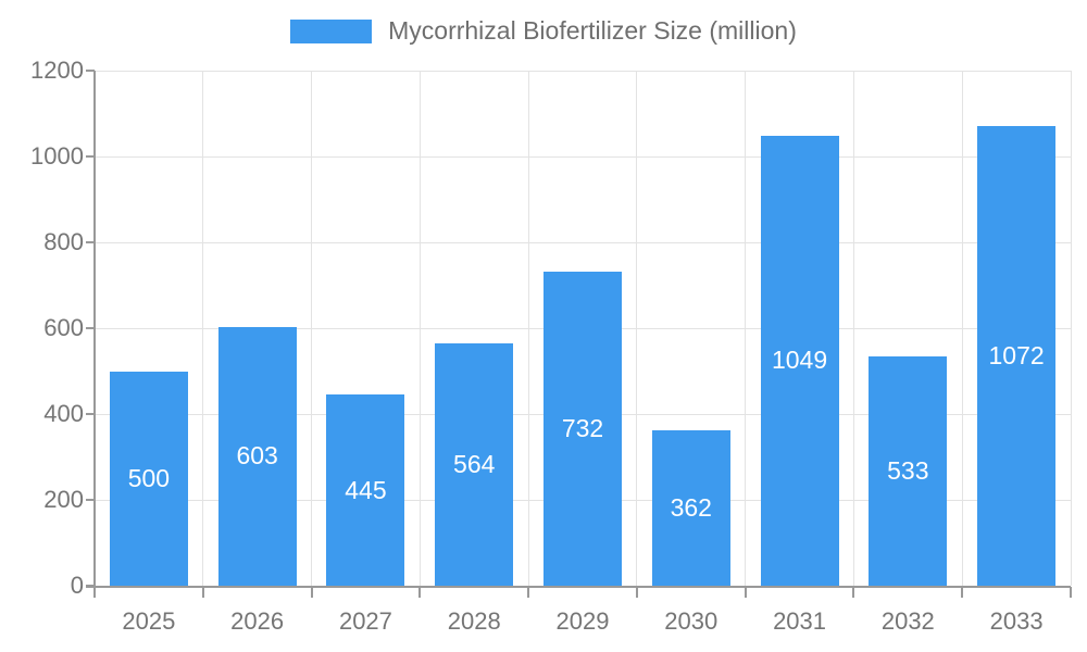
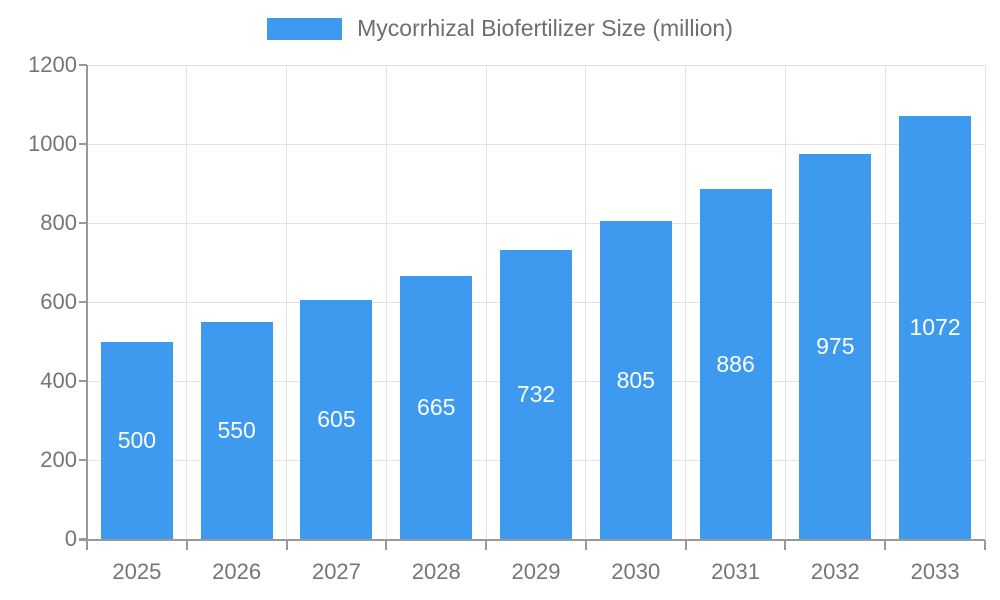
2026: 603 -> 550
2027: 445 -> 605
2028: 564 -> 665
2030: 362 -> 805
2031: 1049 -> 886
2032: 533 -> 975
